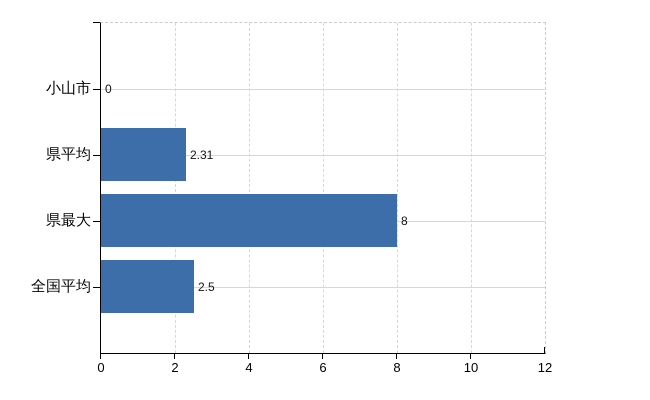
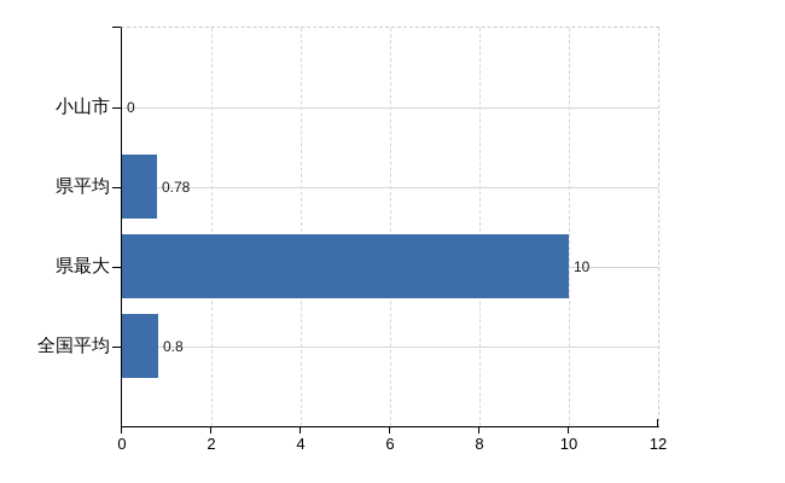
県平均: 2.31 -> 0.78
県最大: 8 -> 10
全国平均: 2.5 -> 0.8
